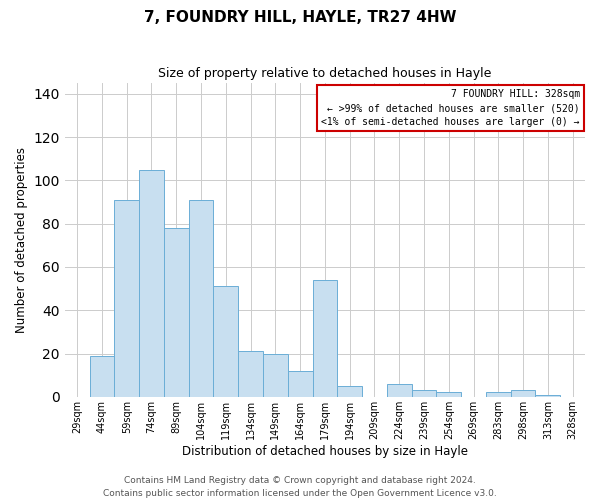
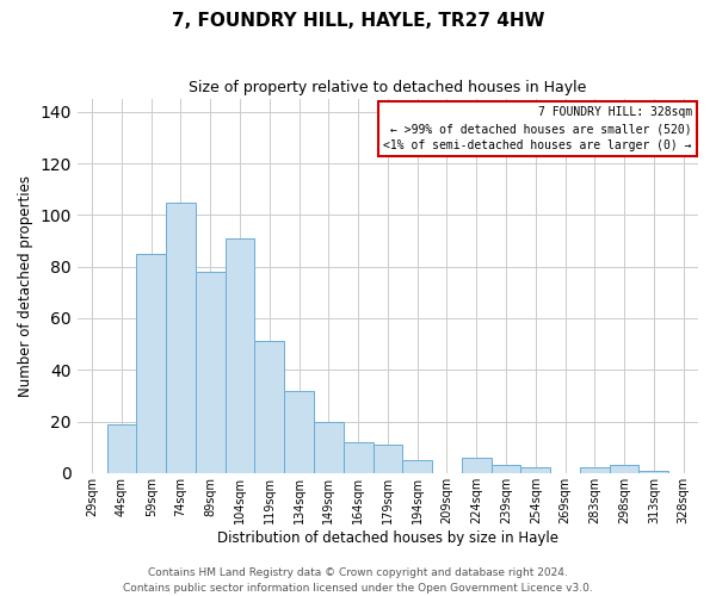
59sqm: 91 -> 85
134sqm: 21 -> 32
179sqm: 54 -> 11
